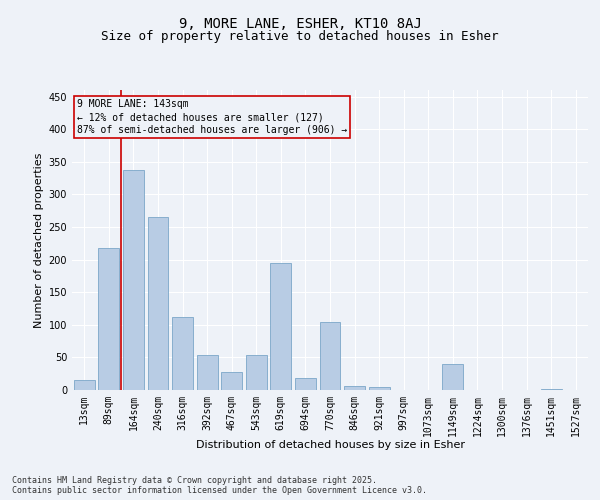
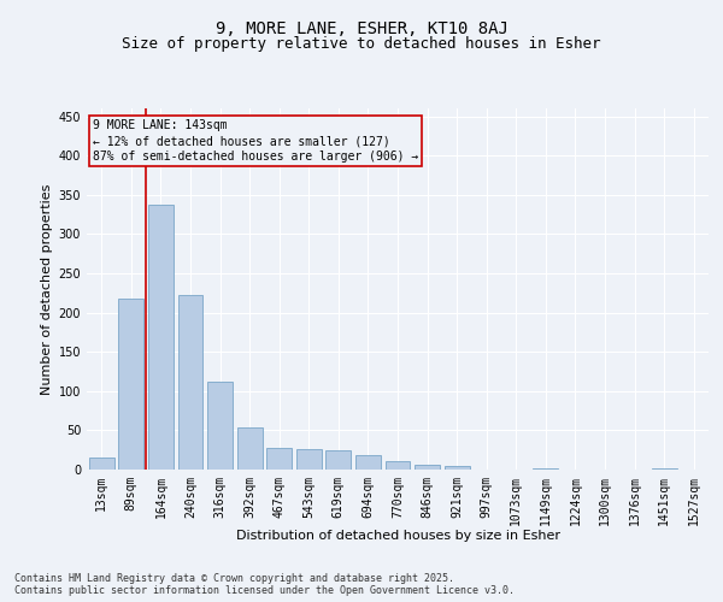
240sqm: 266 -> 222
543sqm: 54 -> 26
619sqm: 194 -> 25
770sqm: 104 -> 10
1149sqm: 40 -> 2
